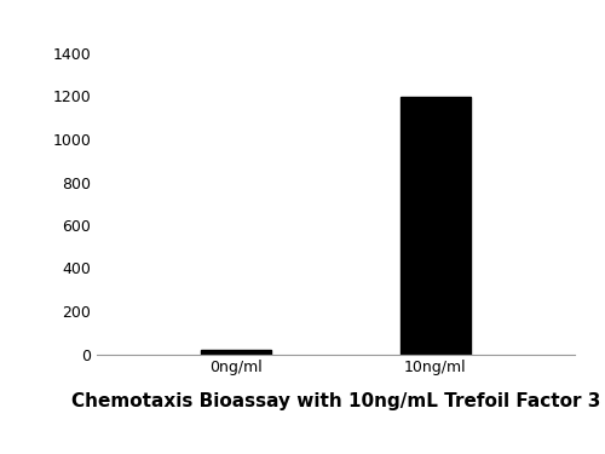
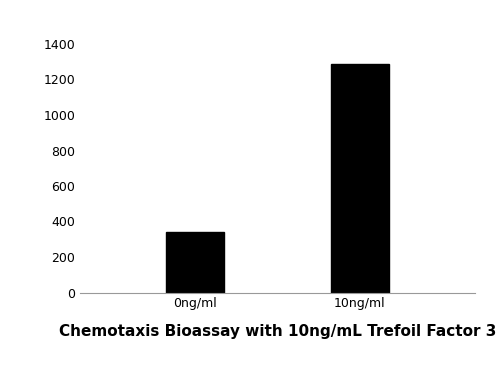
0ng/ml: 20 -> 340
10ng/ml: 1200 -> 1290
